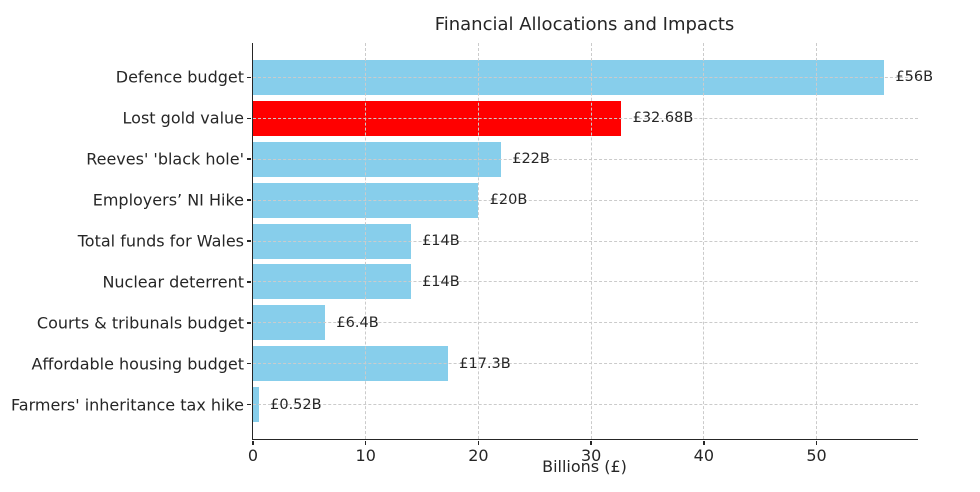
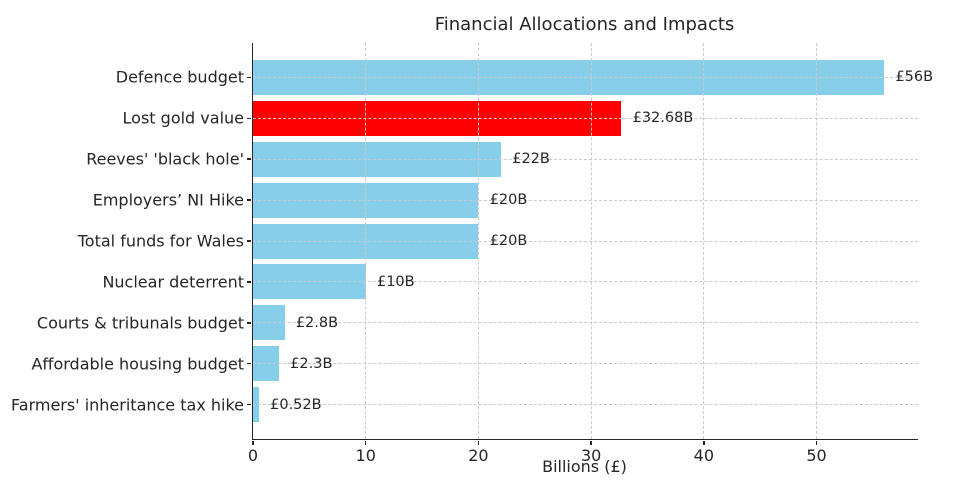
Total funds for Wales: £14B -> £20B
Nuclear deterrent: £14B -> £10B
Courts & tribunals budget: £6.4B -> £2.8B
Affordable housing budget: £17.3B -> £2.3B
